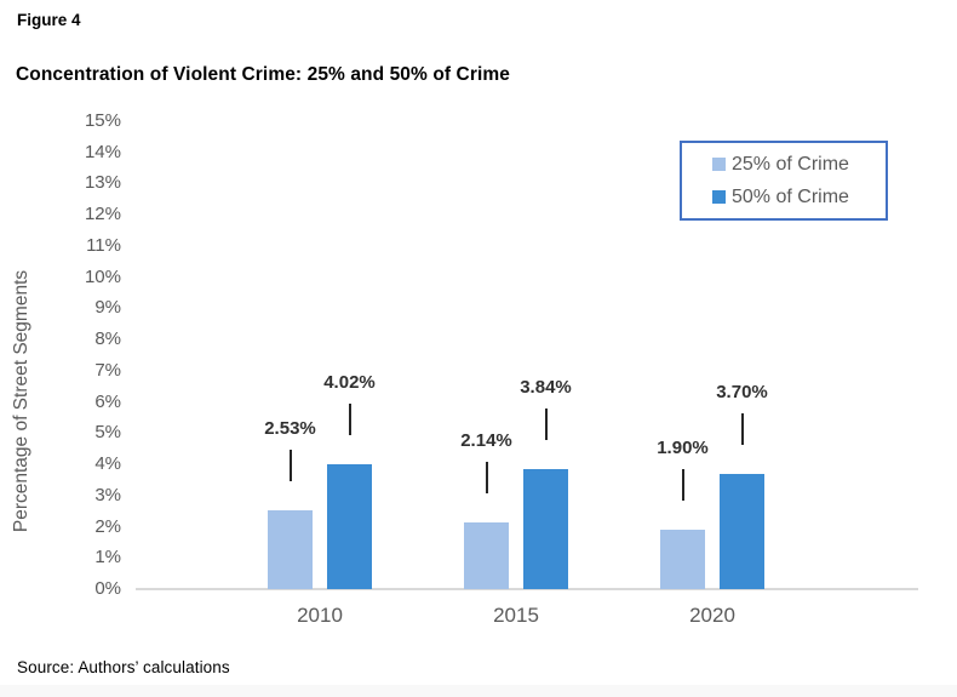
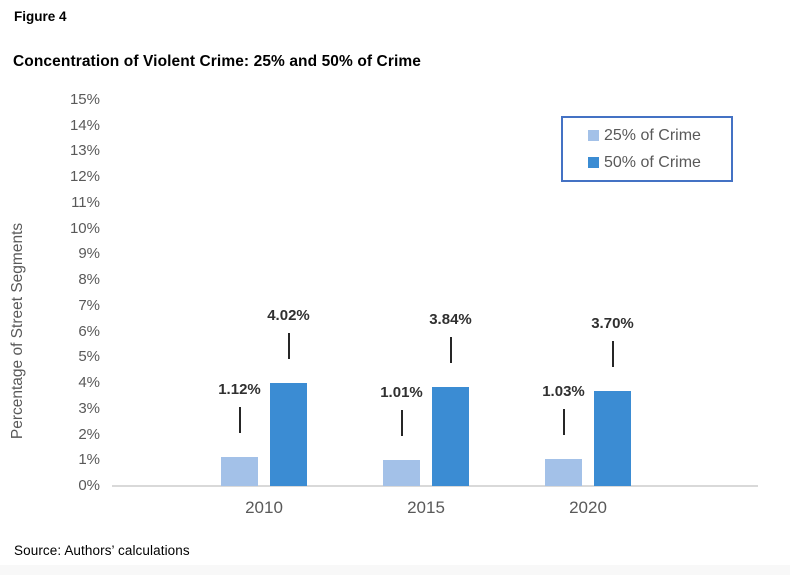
25% of Crime/2010: 2.53% -> 1.12%
25% of Crime/2015: 2.14% -> 1.01%
25% of Crime/2020: 1.90% -> 1.03%
